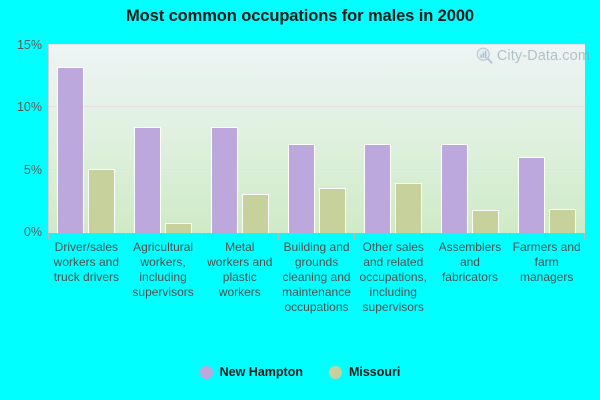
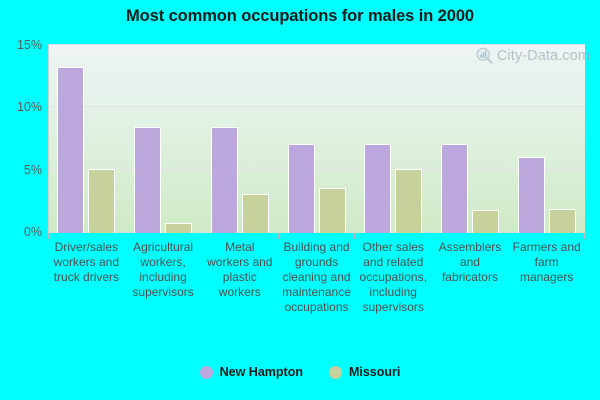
Missouri/Other sales and related occupations, including supervisors: 4.0% -> 5.1%
